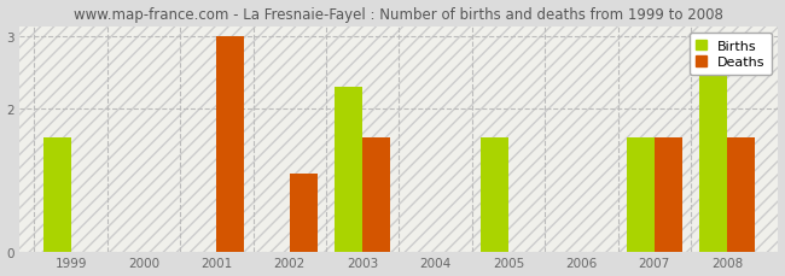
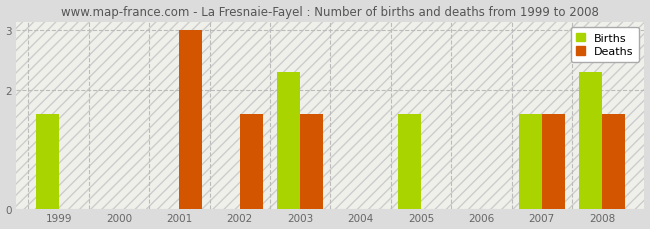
Deaths/2002: 1.1 -> 1.6
Births/2008: 2.5 -> 2.3
